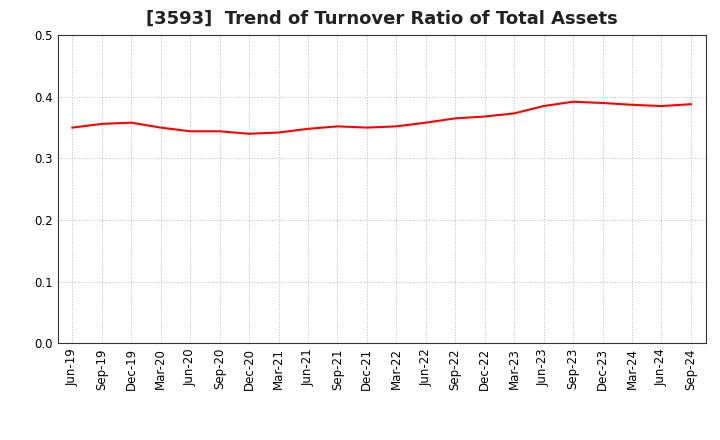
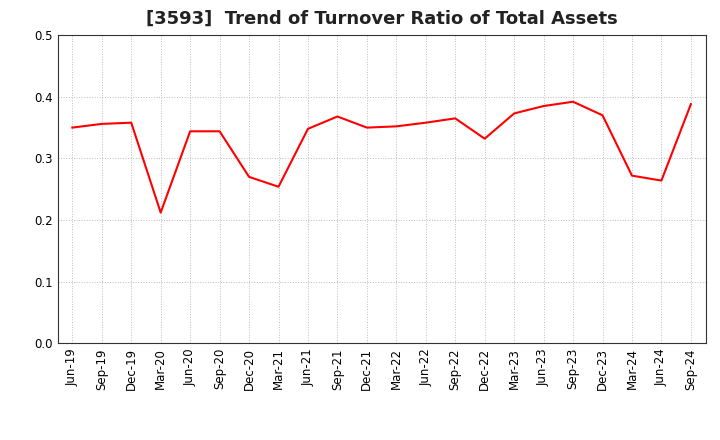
Mar-20: 0.350 -> 0.212
Dec-20: 0.340 -> 0.270
Mar-21: 0.342 -> 0.254
Sep-21: 0.352 -> 0.368
Dec-22: 0.368 -> 0.332
Dec-23: 0.390 -> 0.370
Mar-24: 0.387 -> 0.272
Jun-24: 0.385 -> 0.264
